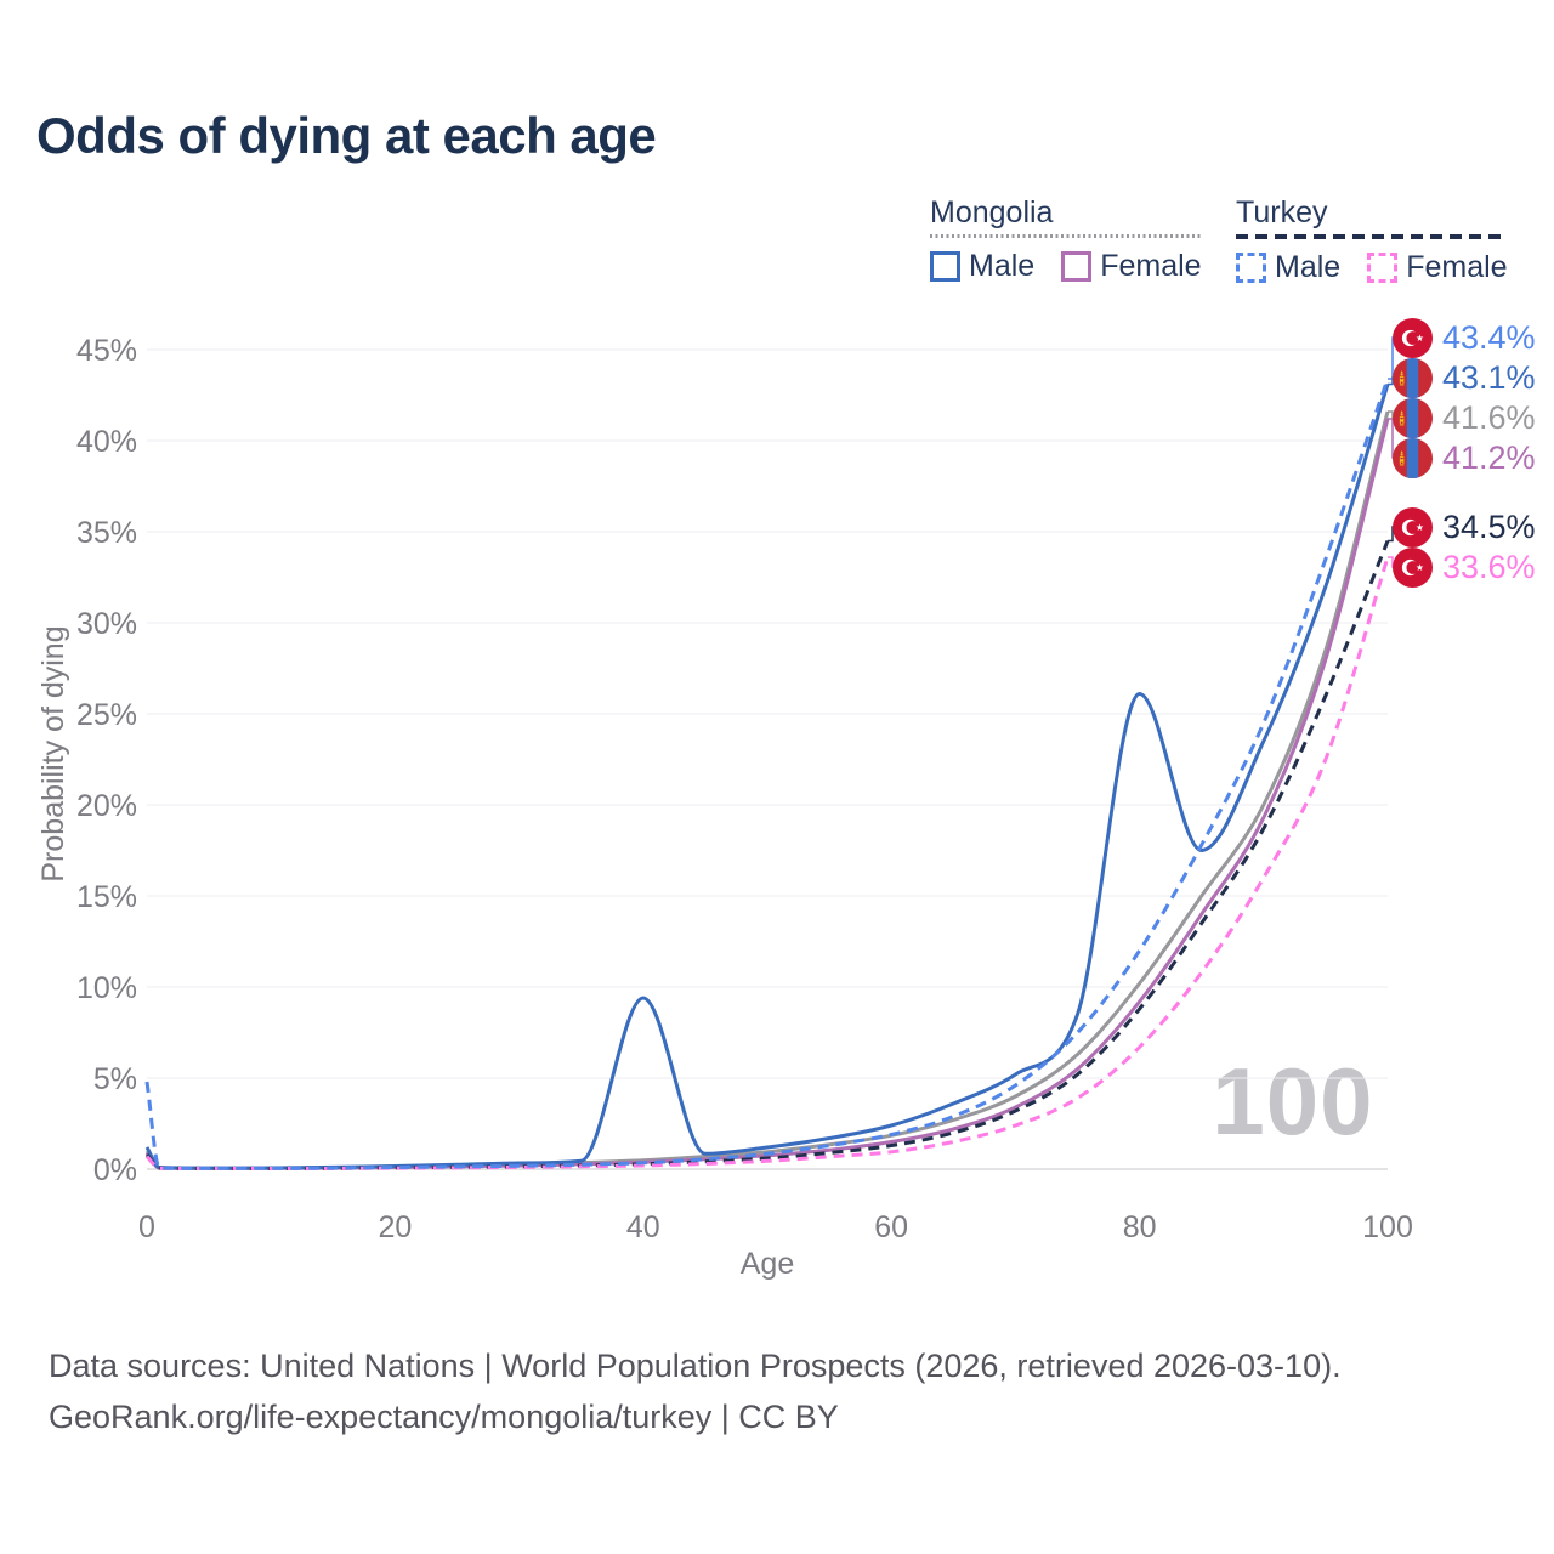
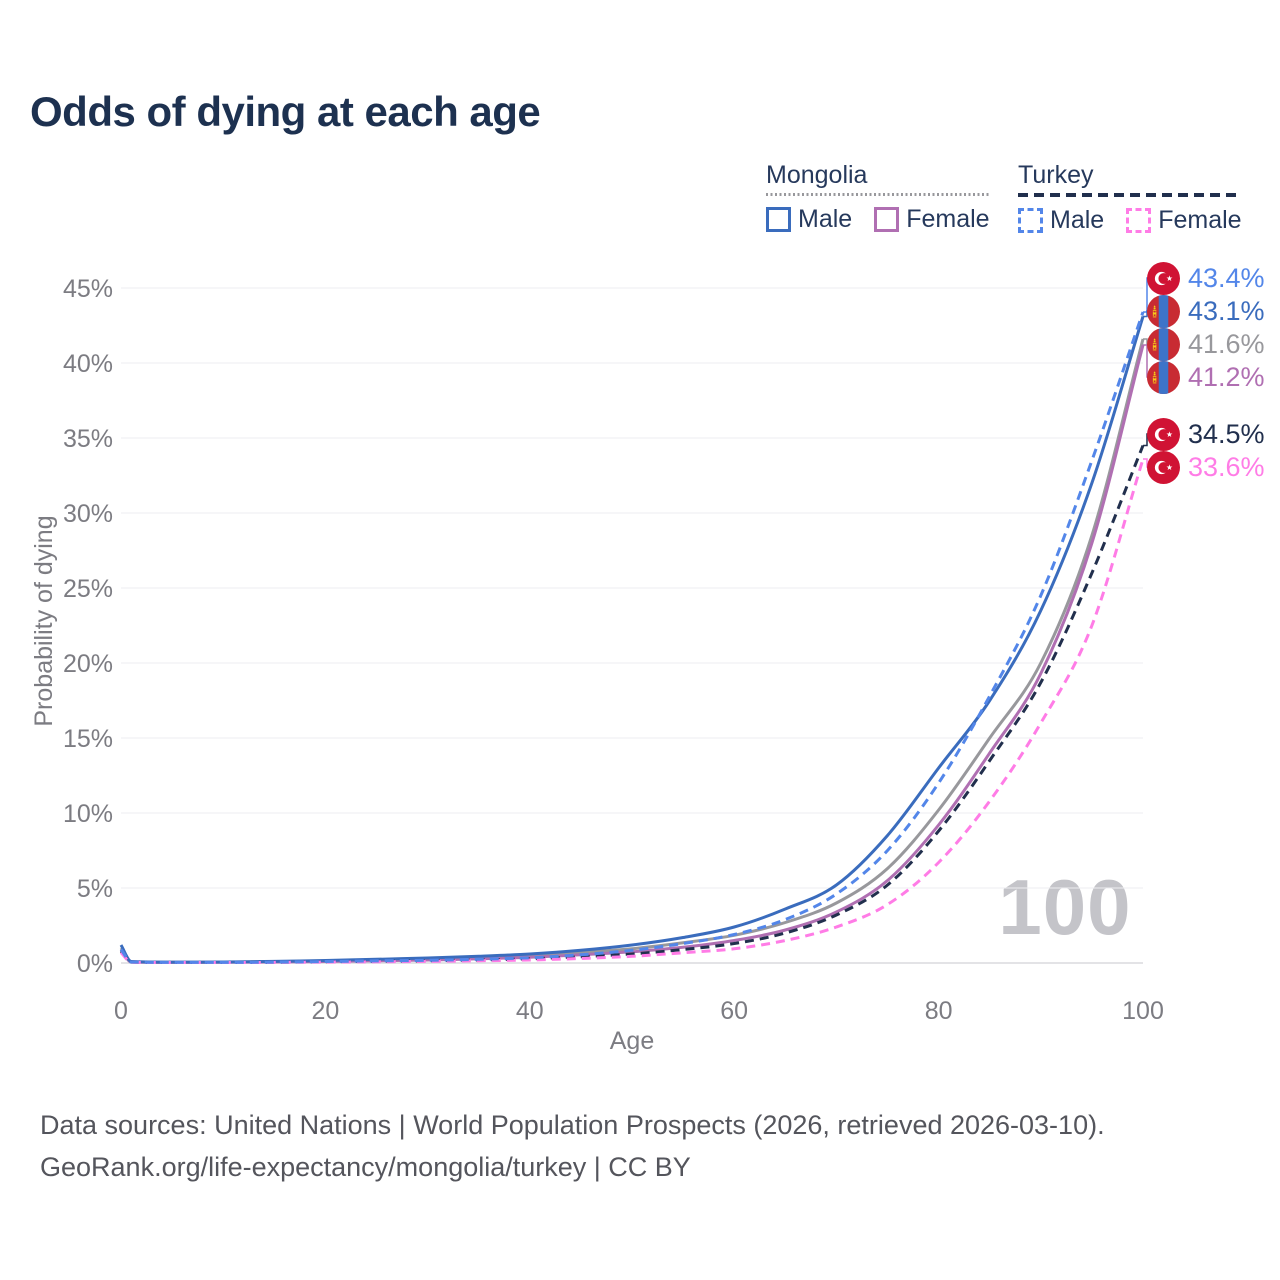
Turkey Male/0: 4.8% -> 0.9%
Mongolia Male/40: 9.4% -> 0.6%
Mongolia Male/80: 26.1% -> 13.0%
